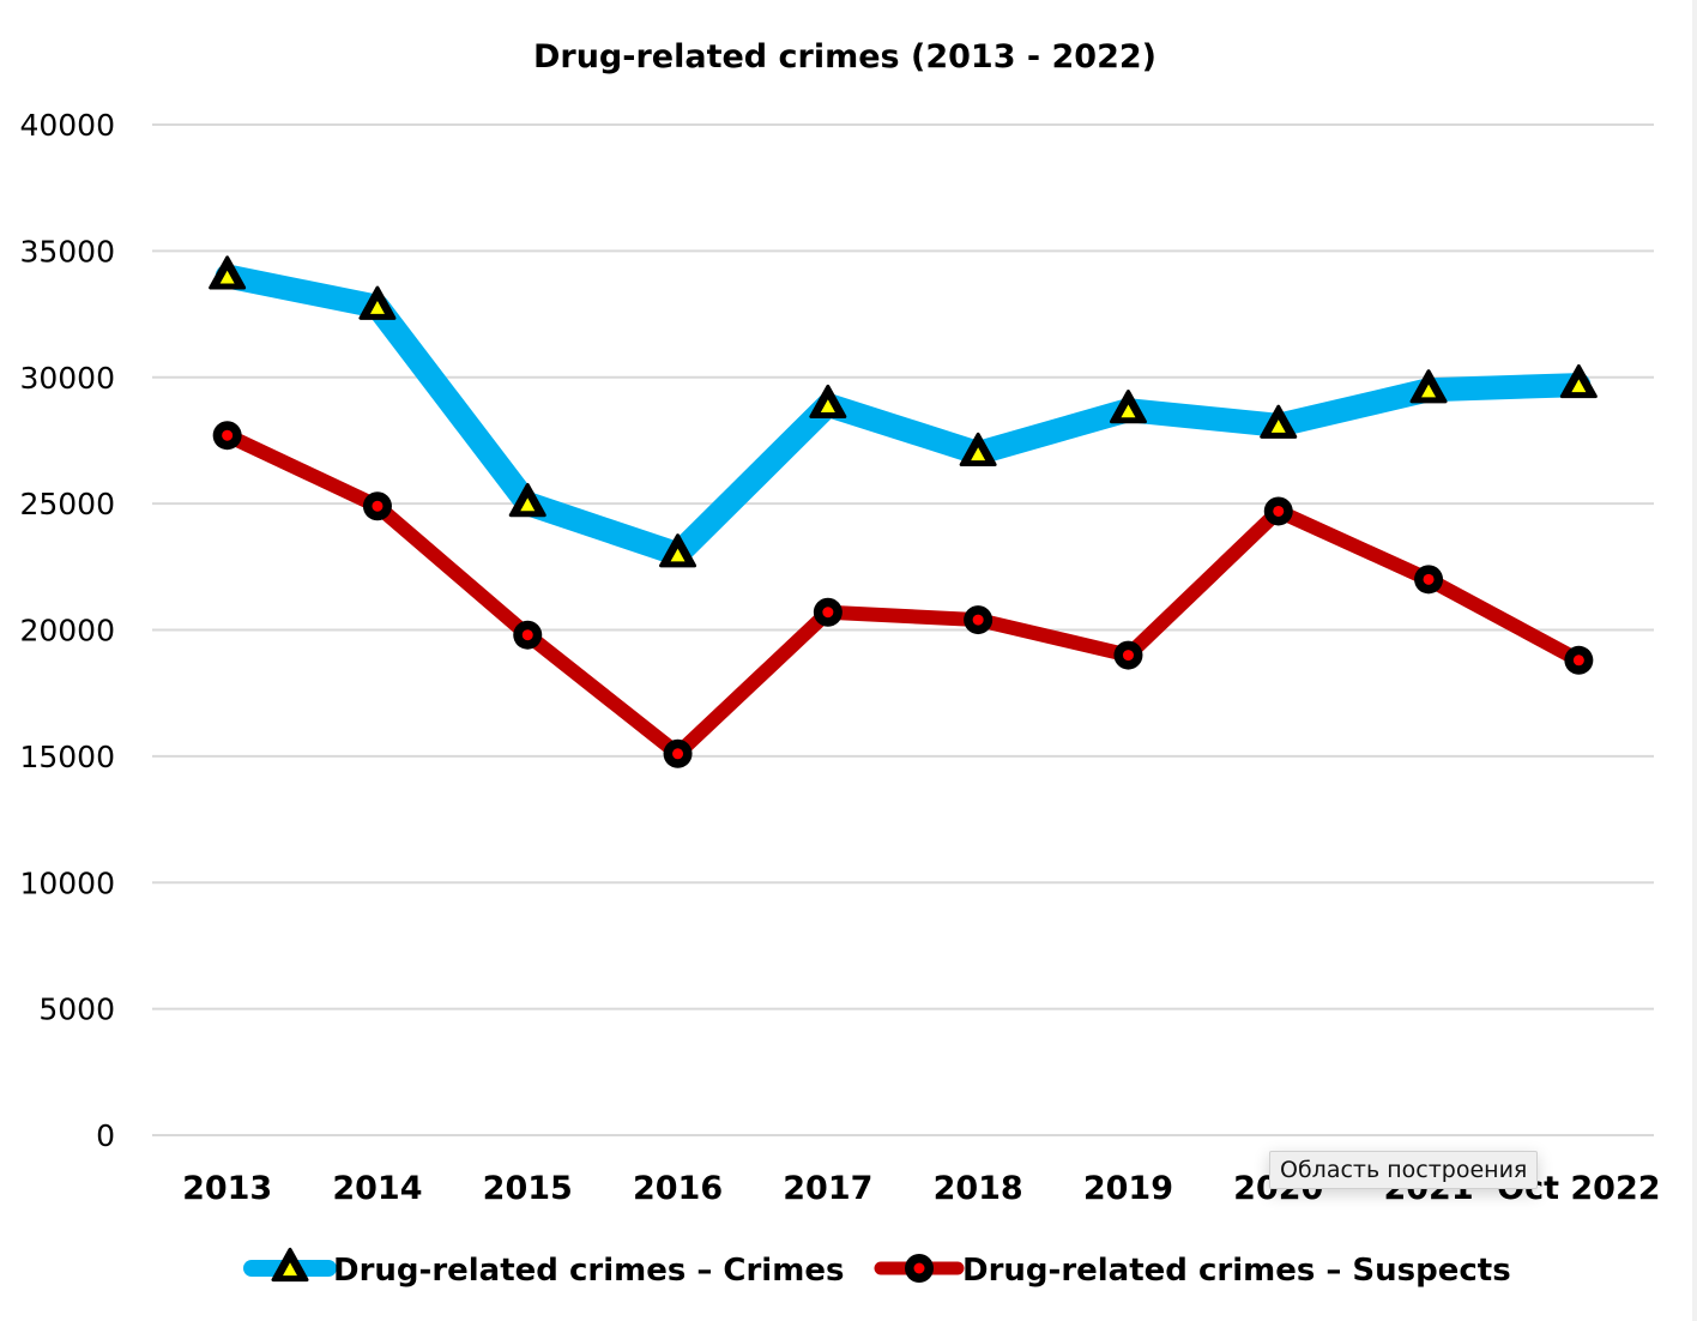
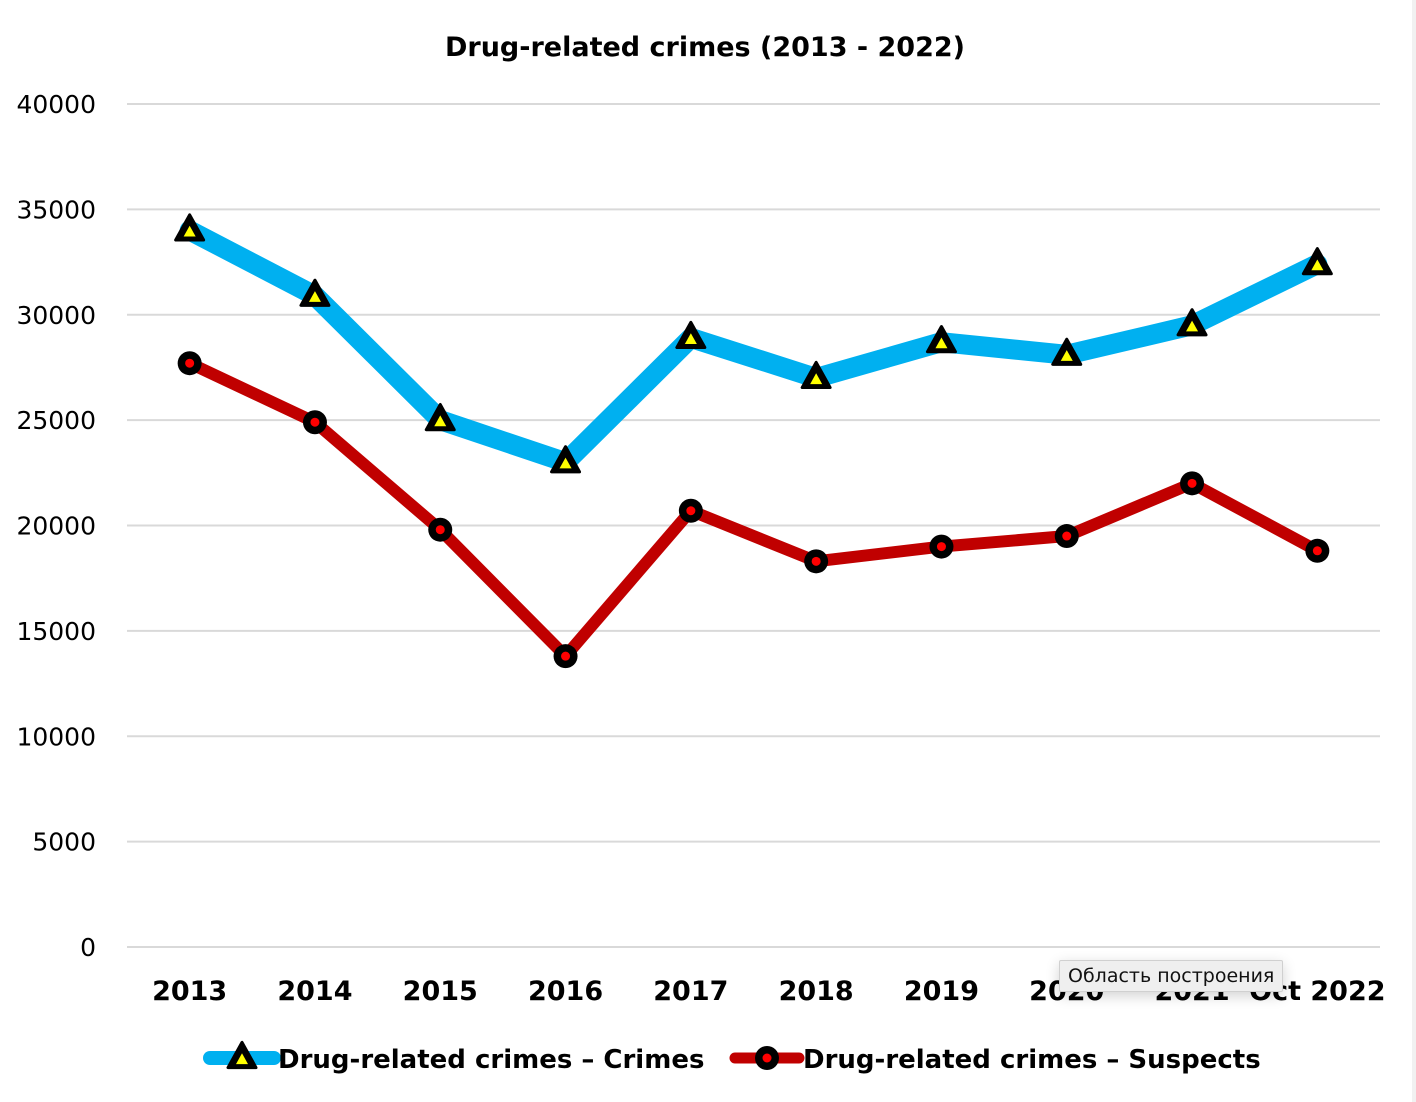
Drug-related crimes – Crimes/2014: 32800 -> 30900
Drug-related crimes – Suspects/2016: 15100 -> 13800
Drug-related crimes – Suspects/2018: 20400 -> 18300
Drug-related crimes – Suspects/2020: 24700 -> 19500
Drug-related crimes – Crimes/Oct 2022: 29700 -> 32400
